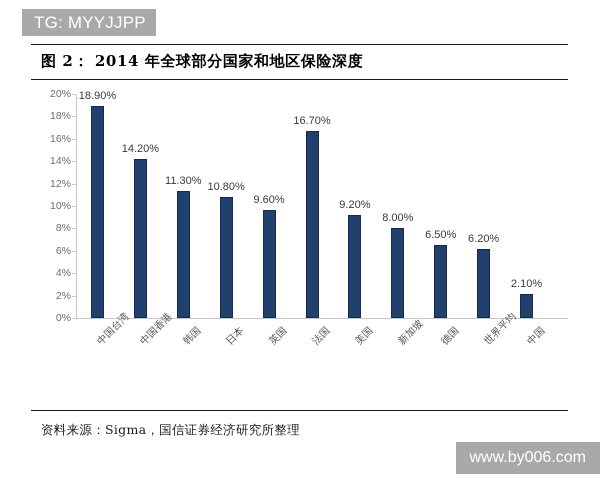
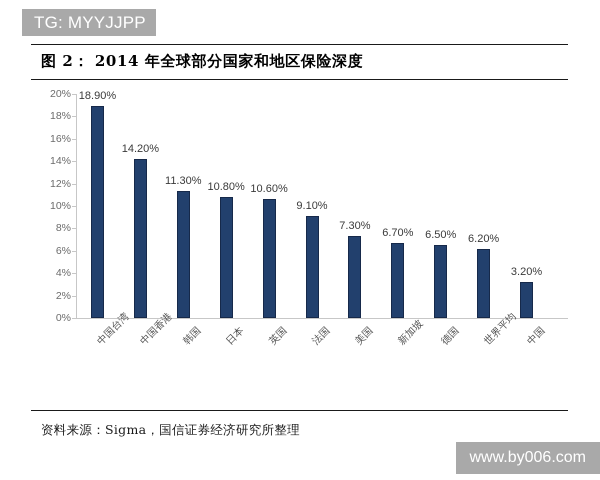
英国: 9.60% -> 10.60%
法国: 16.70% -> 9.10%
美国: 9.20% -> 7.30%
新加坡: 8.00% -> 6.70%
中国: 2.10% -> 3.20%
